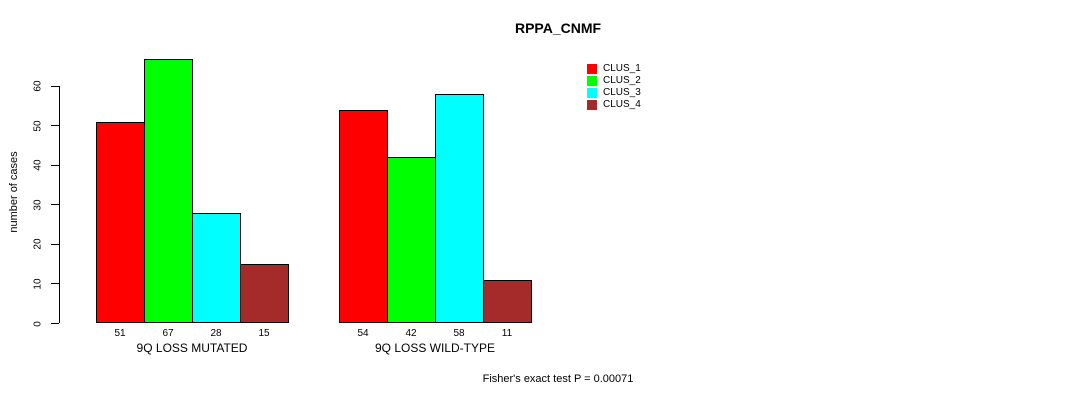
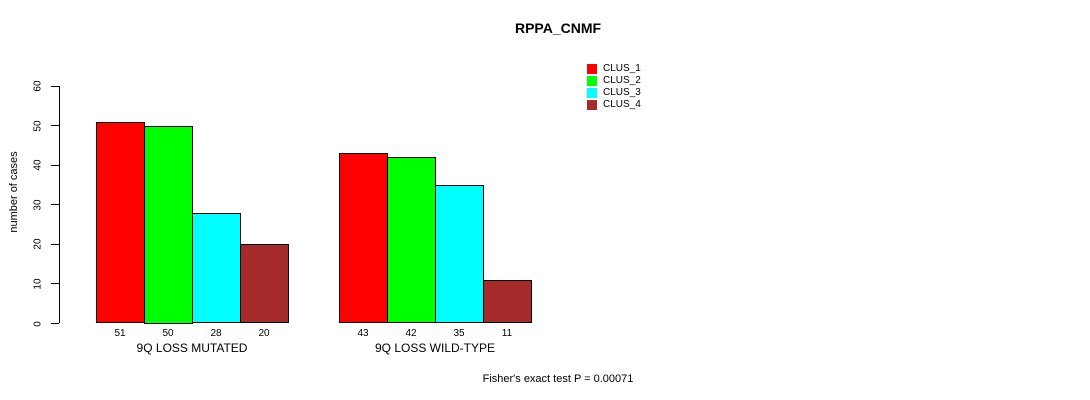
CLUS_2/9Q LOSS MUTATED: 67 -> 50
CLUS_4/9Q LOSS MUTATED: 15 -> 20
CLUS_1/9Q LOSS WILD-TYPE: 54 -> 43
CLUS_3/9Q LOSS WILD-TYPE: 58 -> 35
